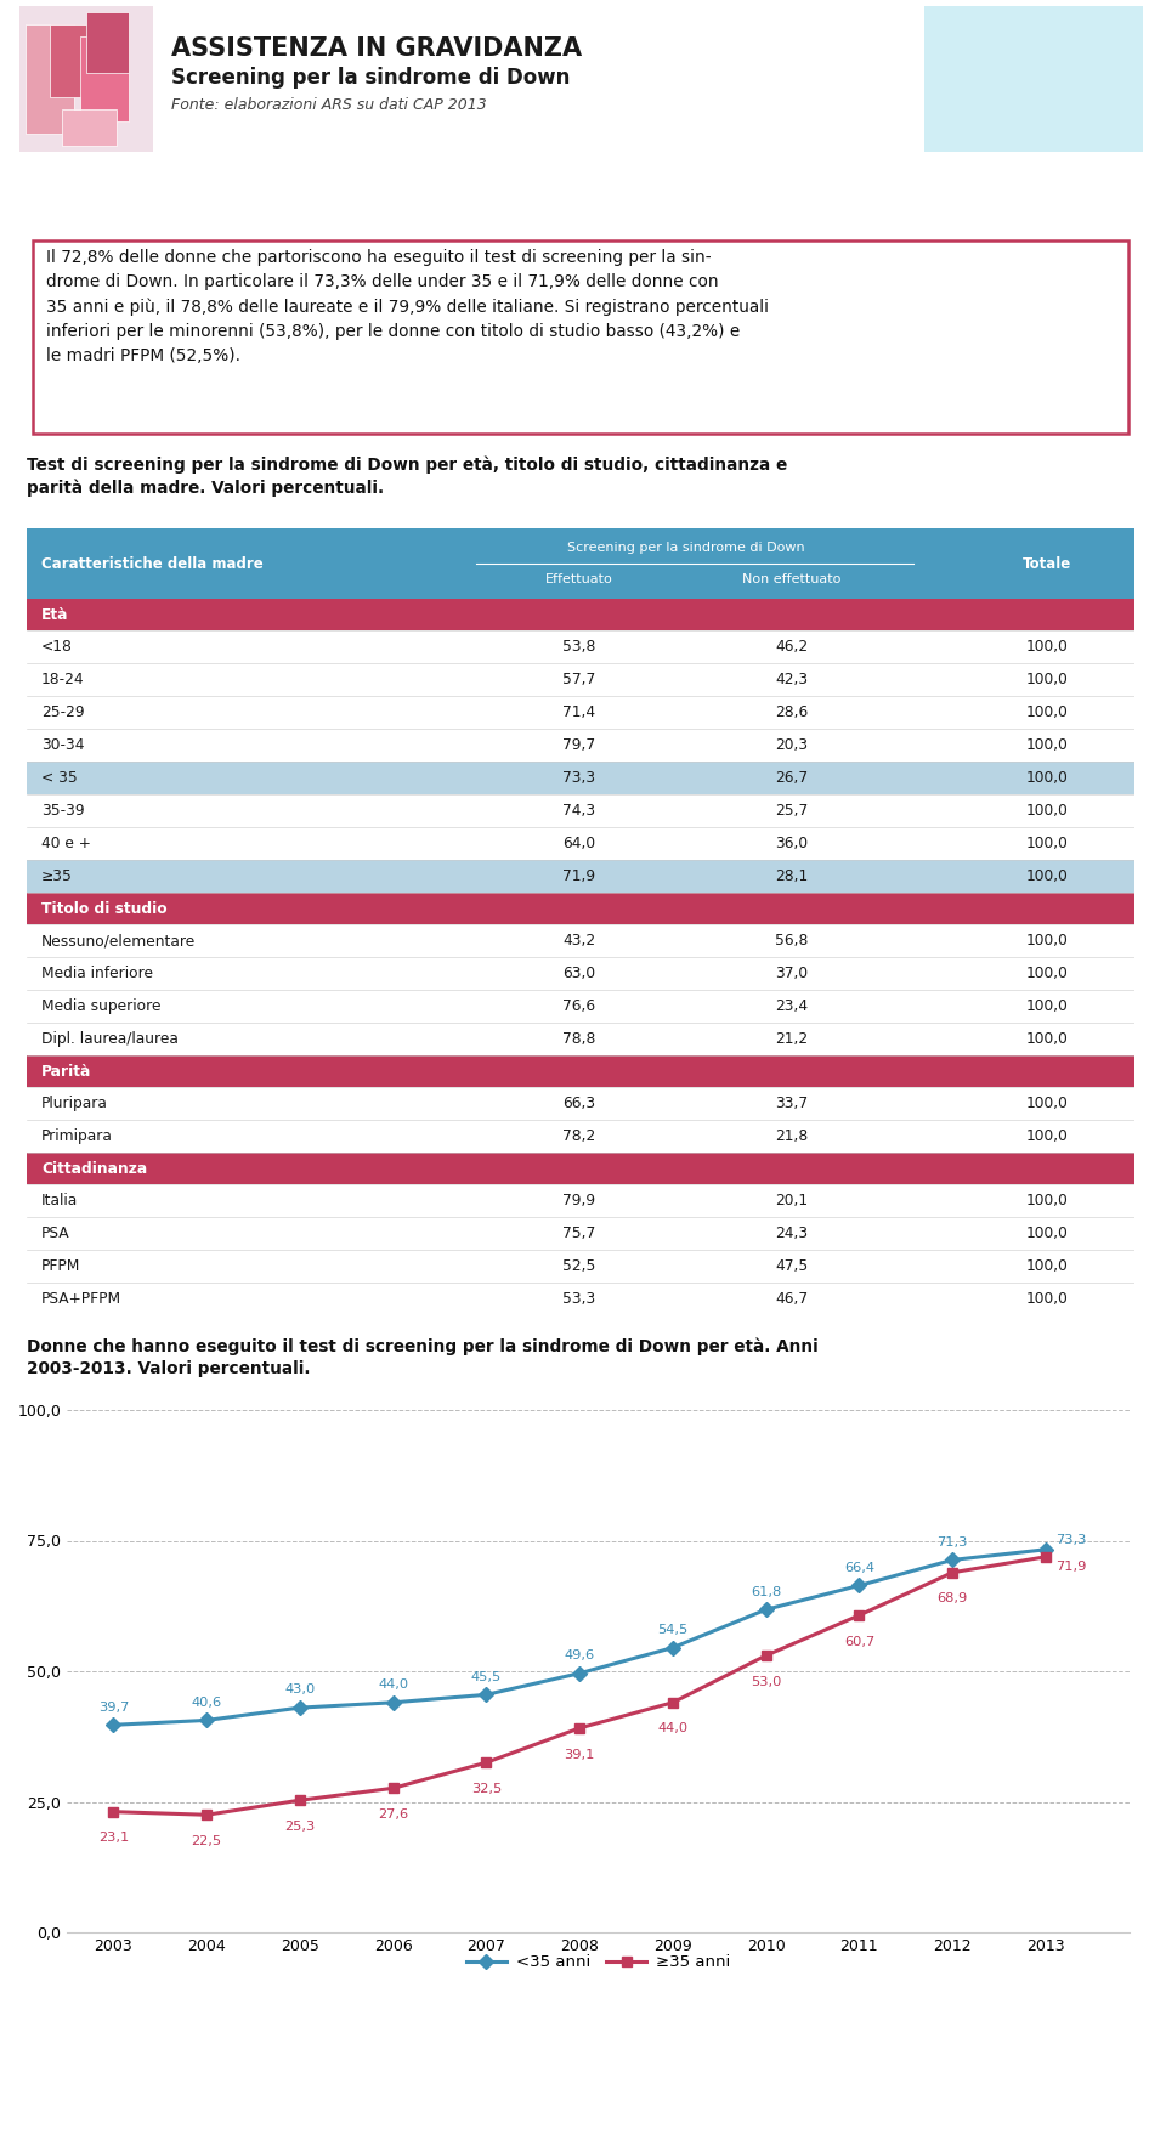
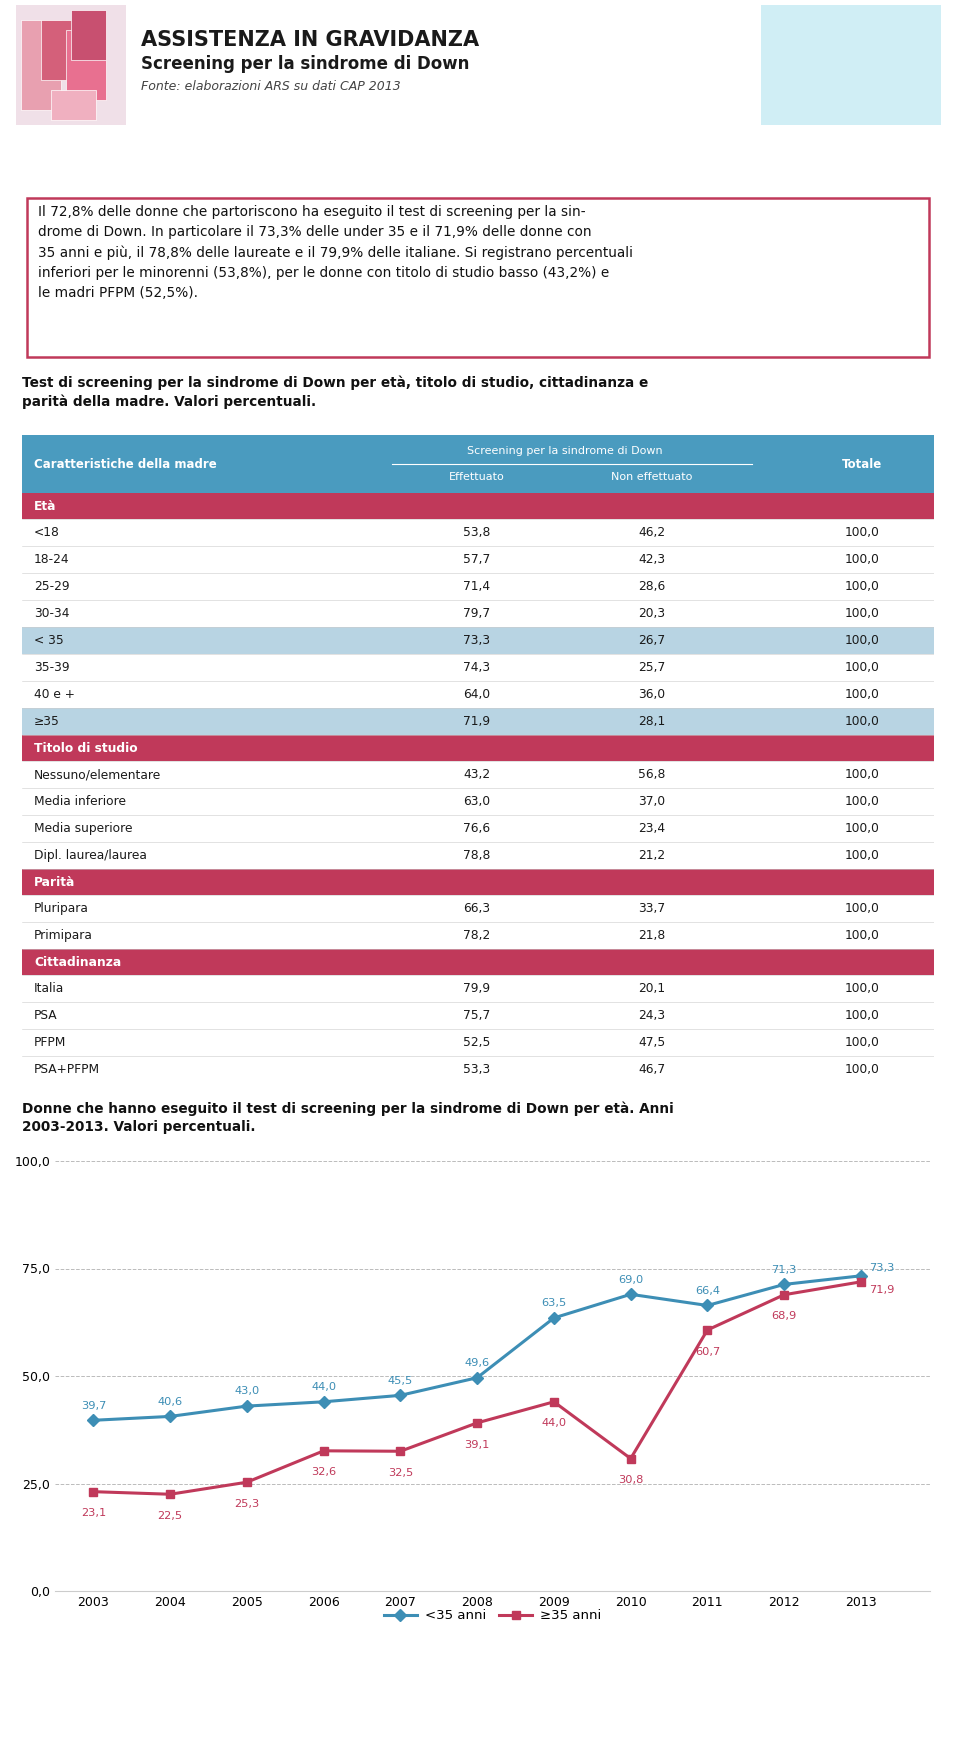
≥35 anni/2006: 27,6 -> 32,6
<35 anni/2009: 54,5 -> 63,5
<35 anni/2010: 61,8 -> 69,0
≥35 anni/2010: 53,0 -> 30,8
